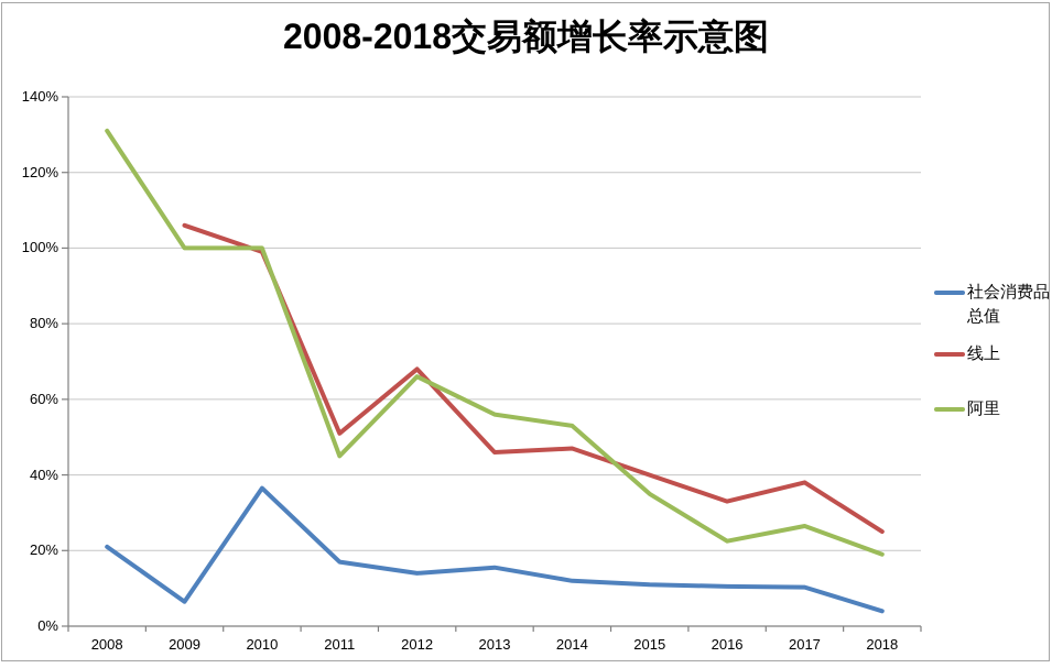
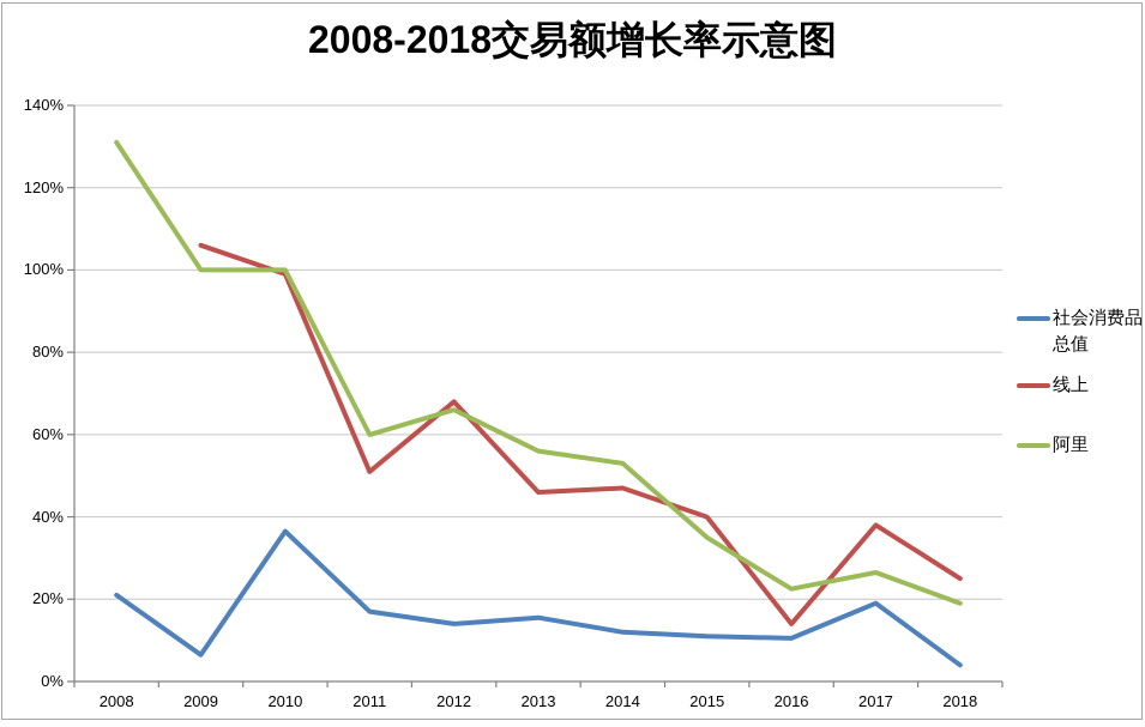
阿里/2011: 45% -> 60%
线上/2016: 33% -> 14%
社会消费品总值/2017: 10% -> 19%
